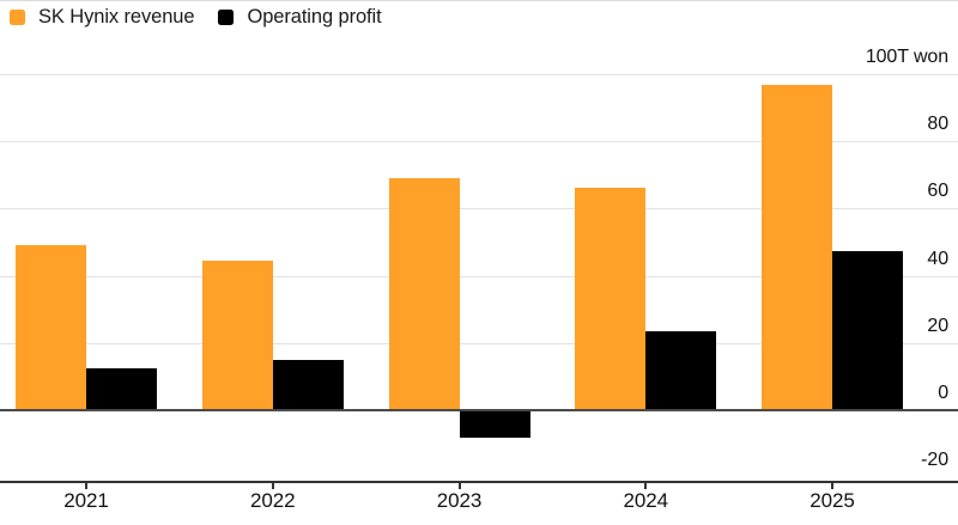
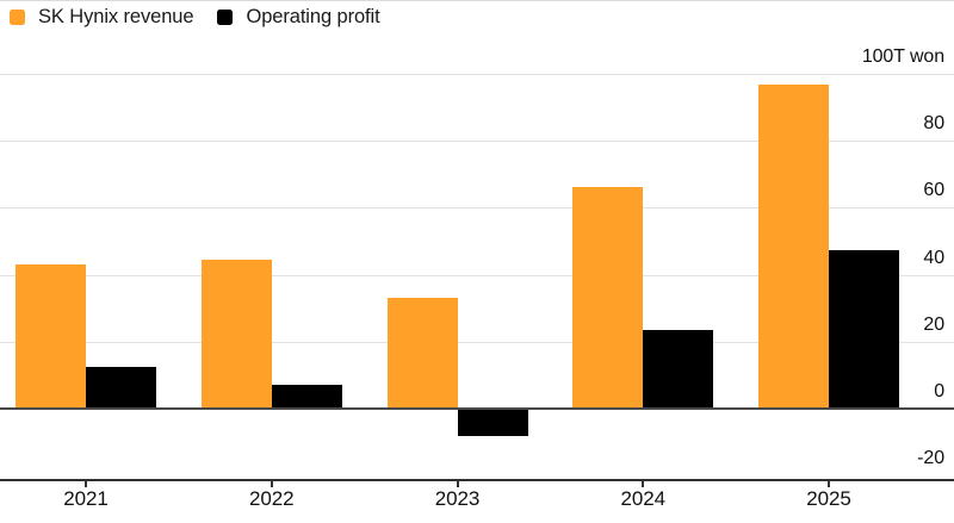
SK Hynix revenue/2021: 49 -> 43
Operating profit/2022: 15 -> 7
SK Hynix revenue/2023: 69 -> 33
